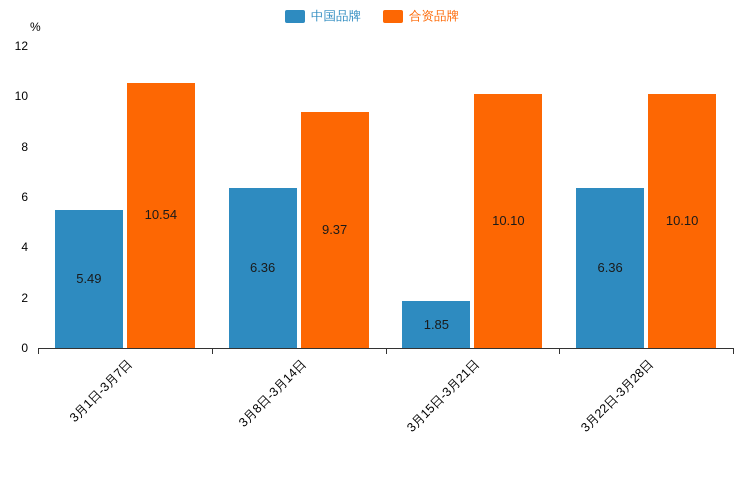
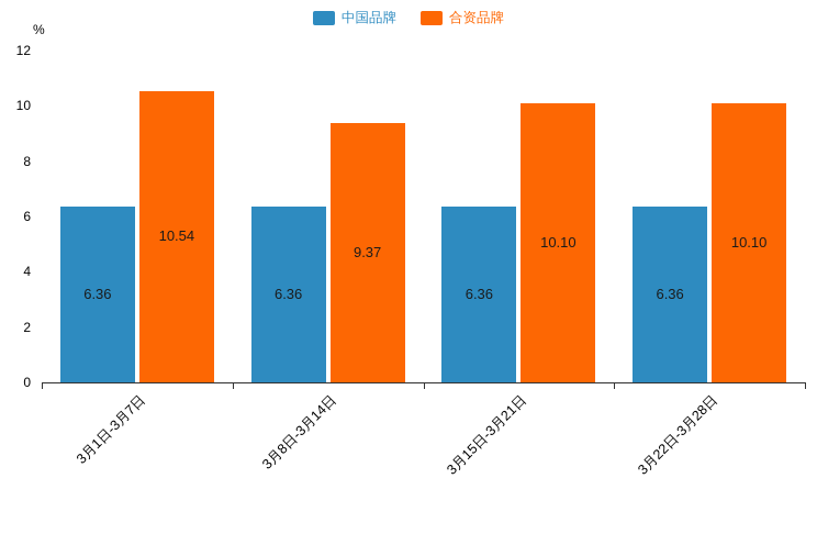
中国品牌/3月1日-3月7日: 5.49 -> 6.36
中国品牌/3月15日-3月21日: 1.85 -> 6.36
